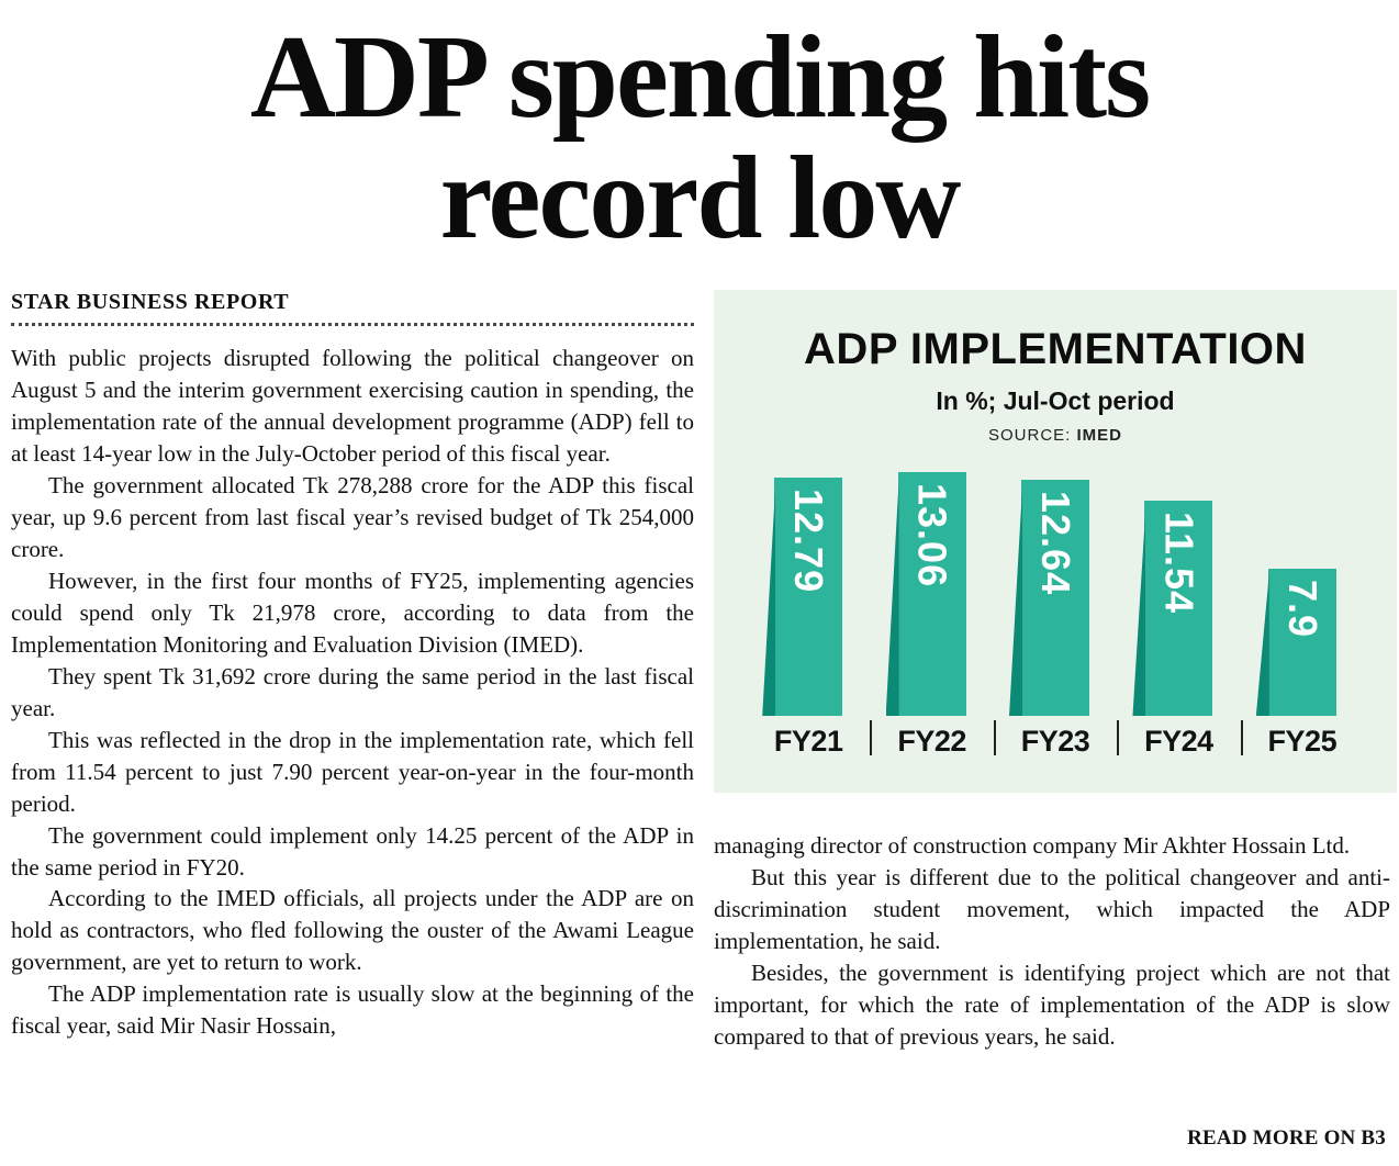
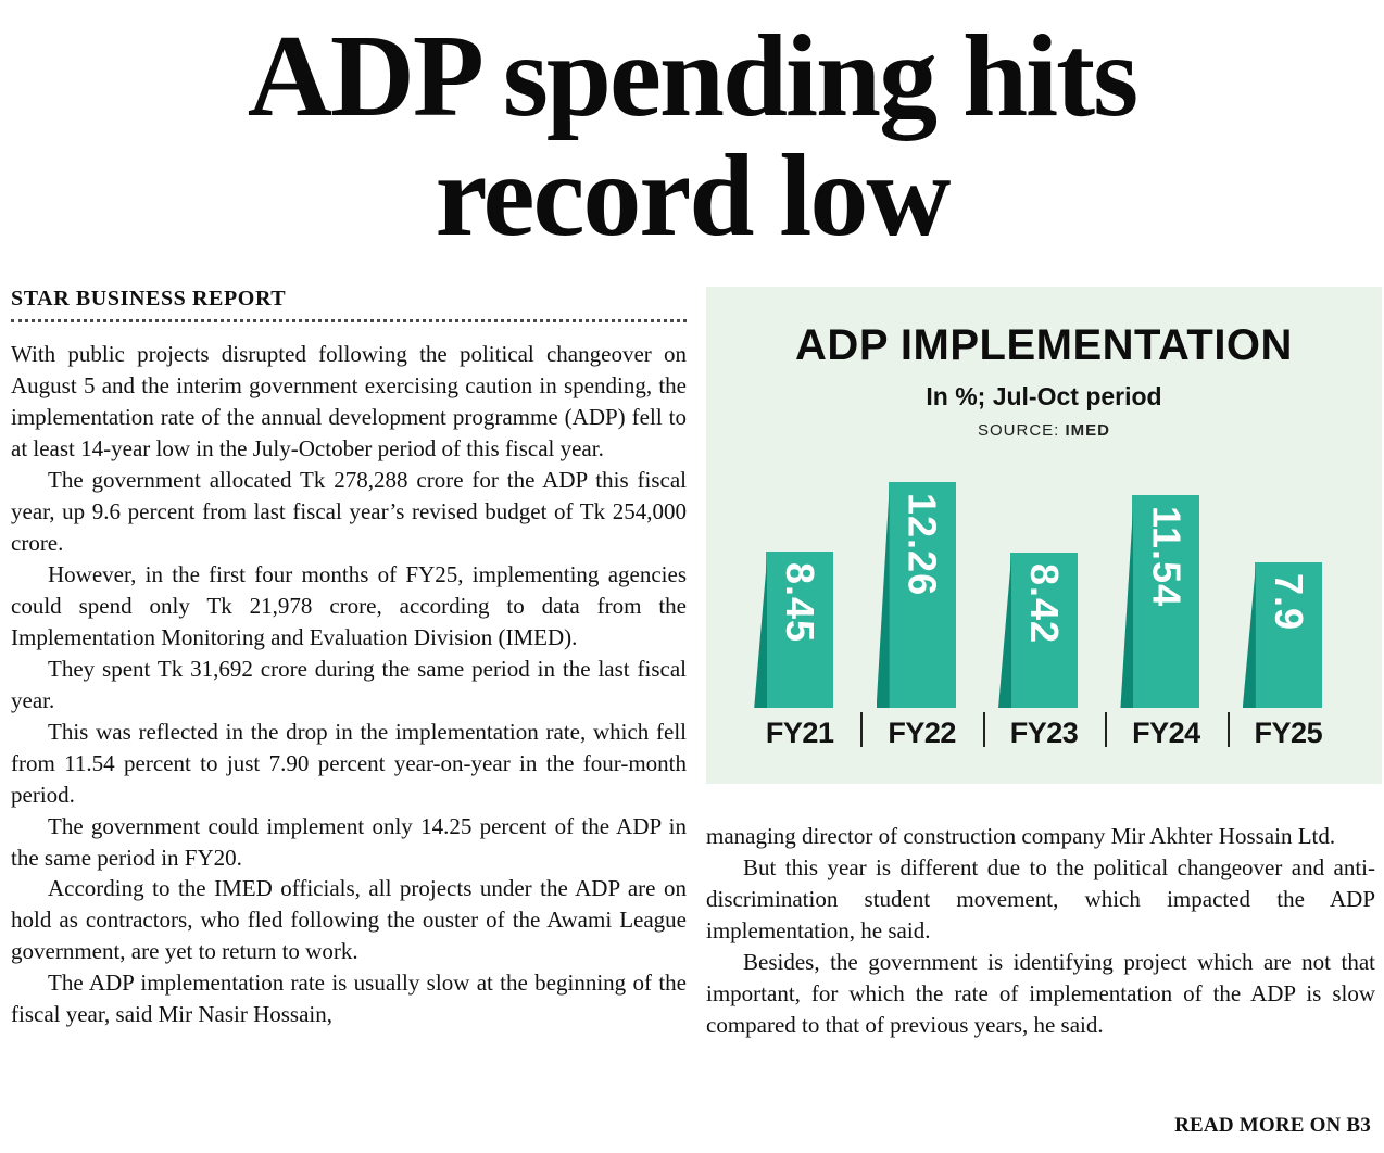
FY21: 12.79 -> 8.45
FY22: 13.06 -> 12.26
FY23: 12.64 -> 8.42
